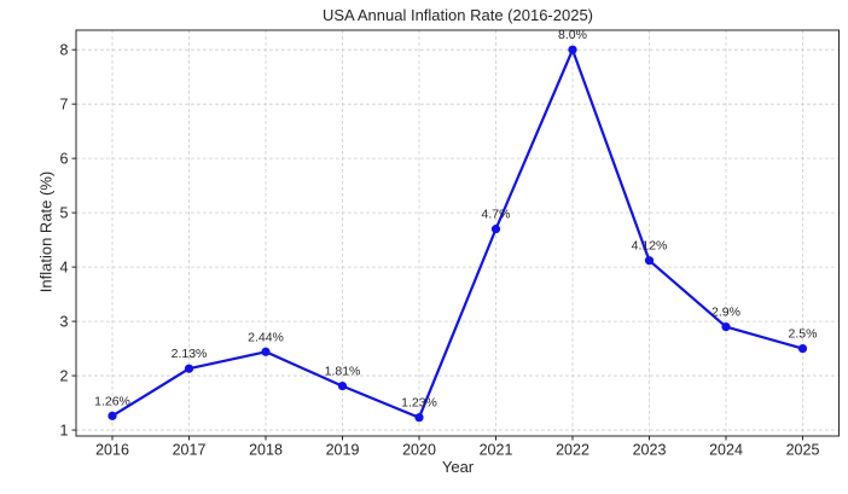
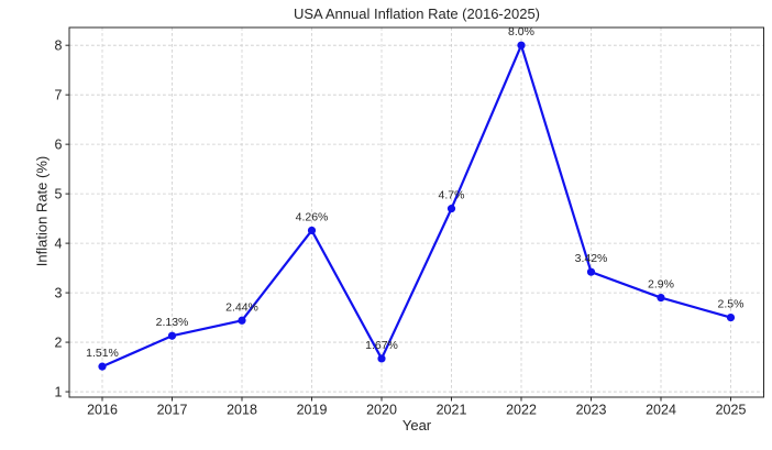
2016: 1.26% -> 1.51%
2019: 1.81% -> 4.26%
2020: 1.23% -> 1.67%
2023: 4.12% -> 3.42%
